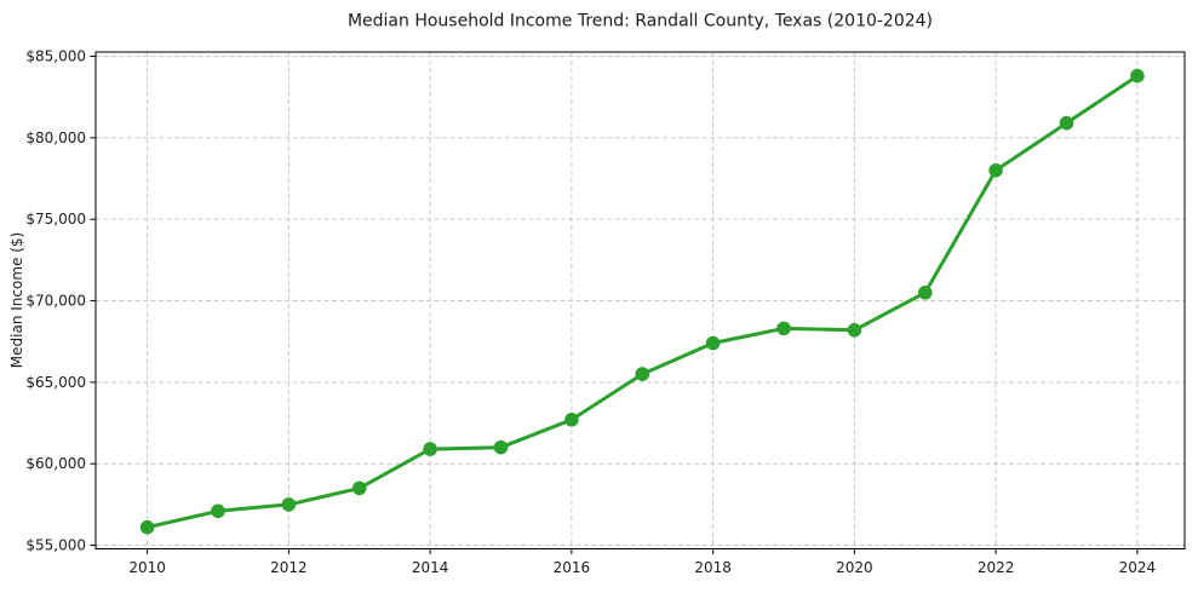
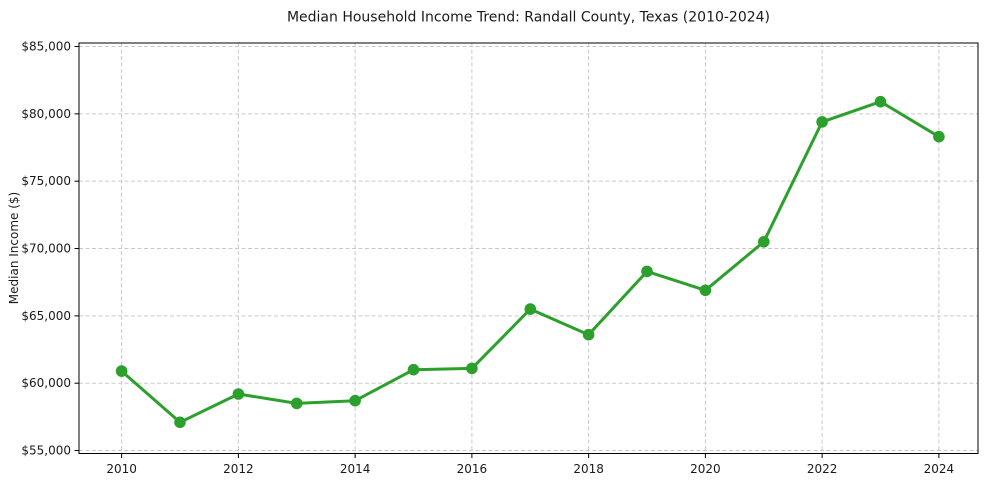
2010: $56100 -> $60900
2012: $57500 -> $59200
2014: $60900 -> $58700
2016: $62700 -> $61100
2018: $67400 -> $63600
2020: $68200 -> $66900
2022: $78000 -> $79400
2024: $83800 -> $78300
